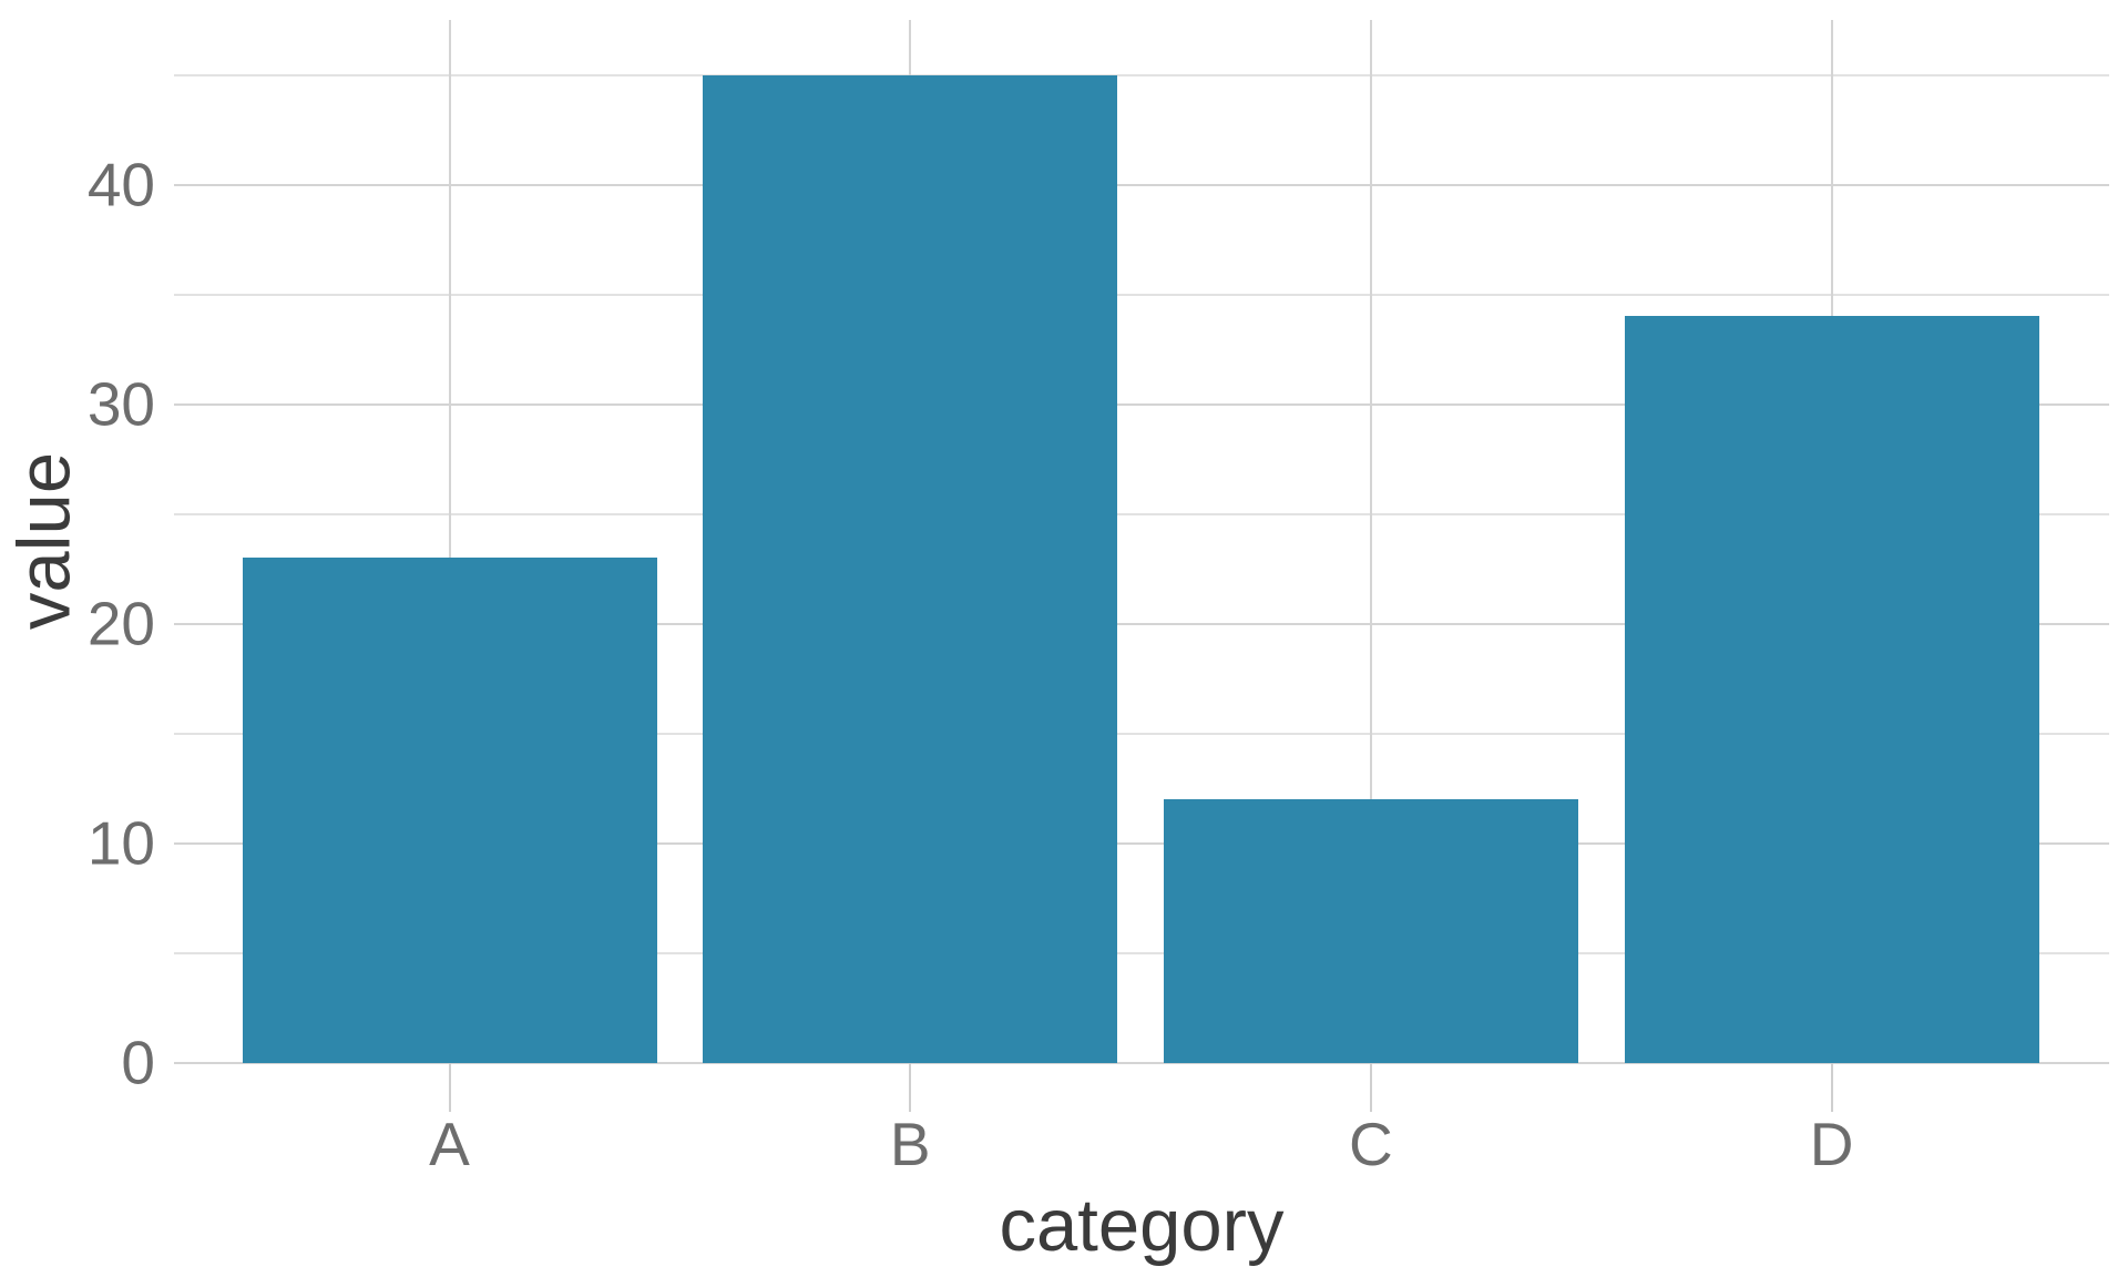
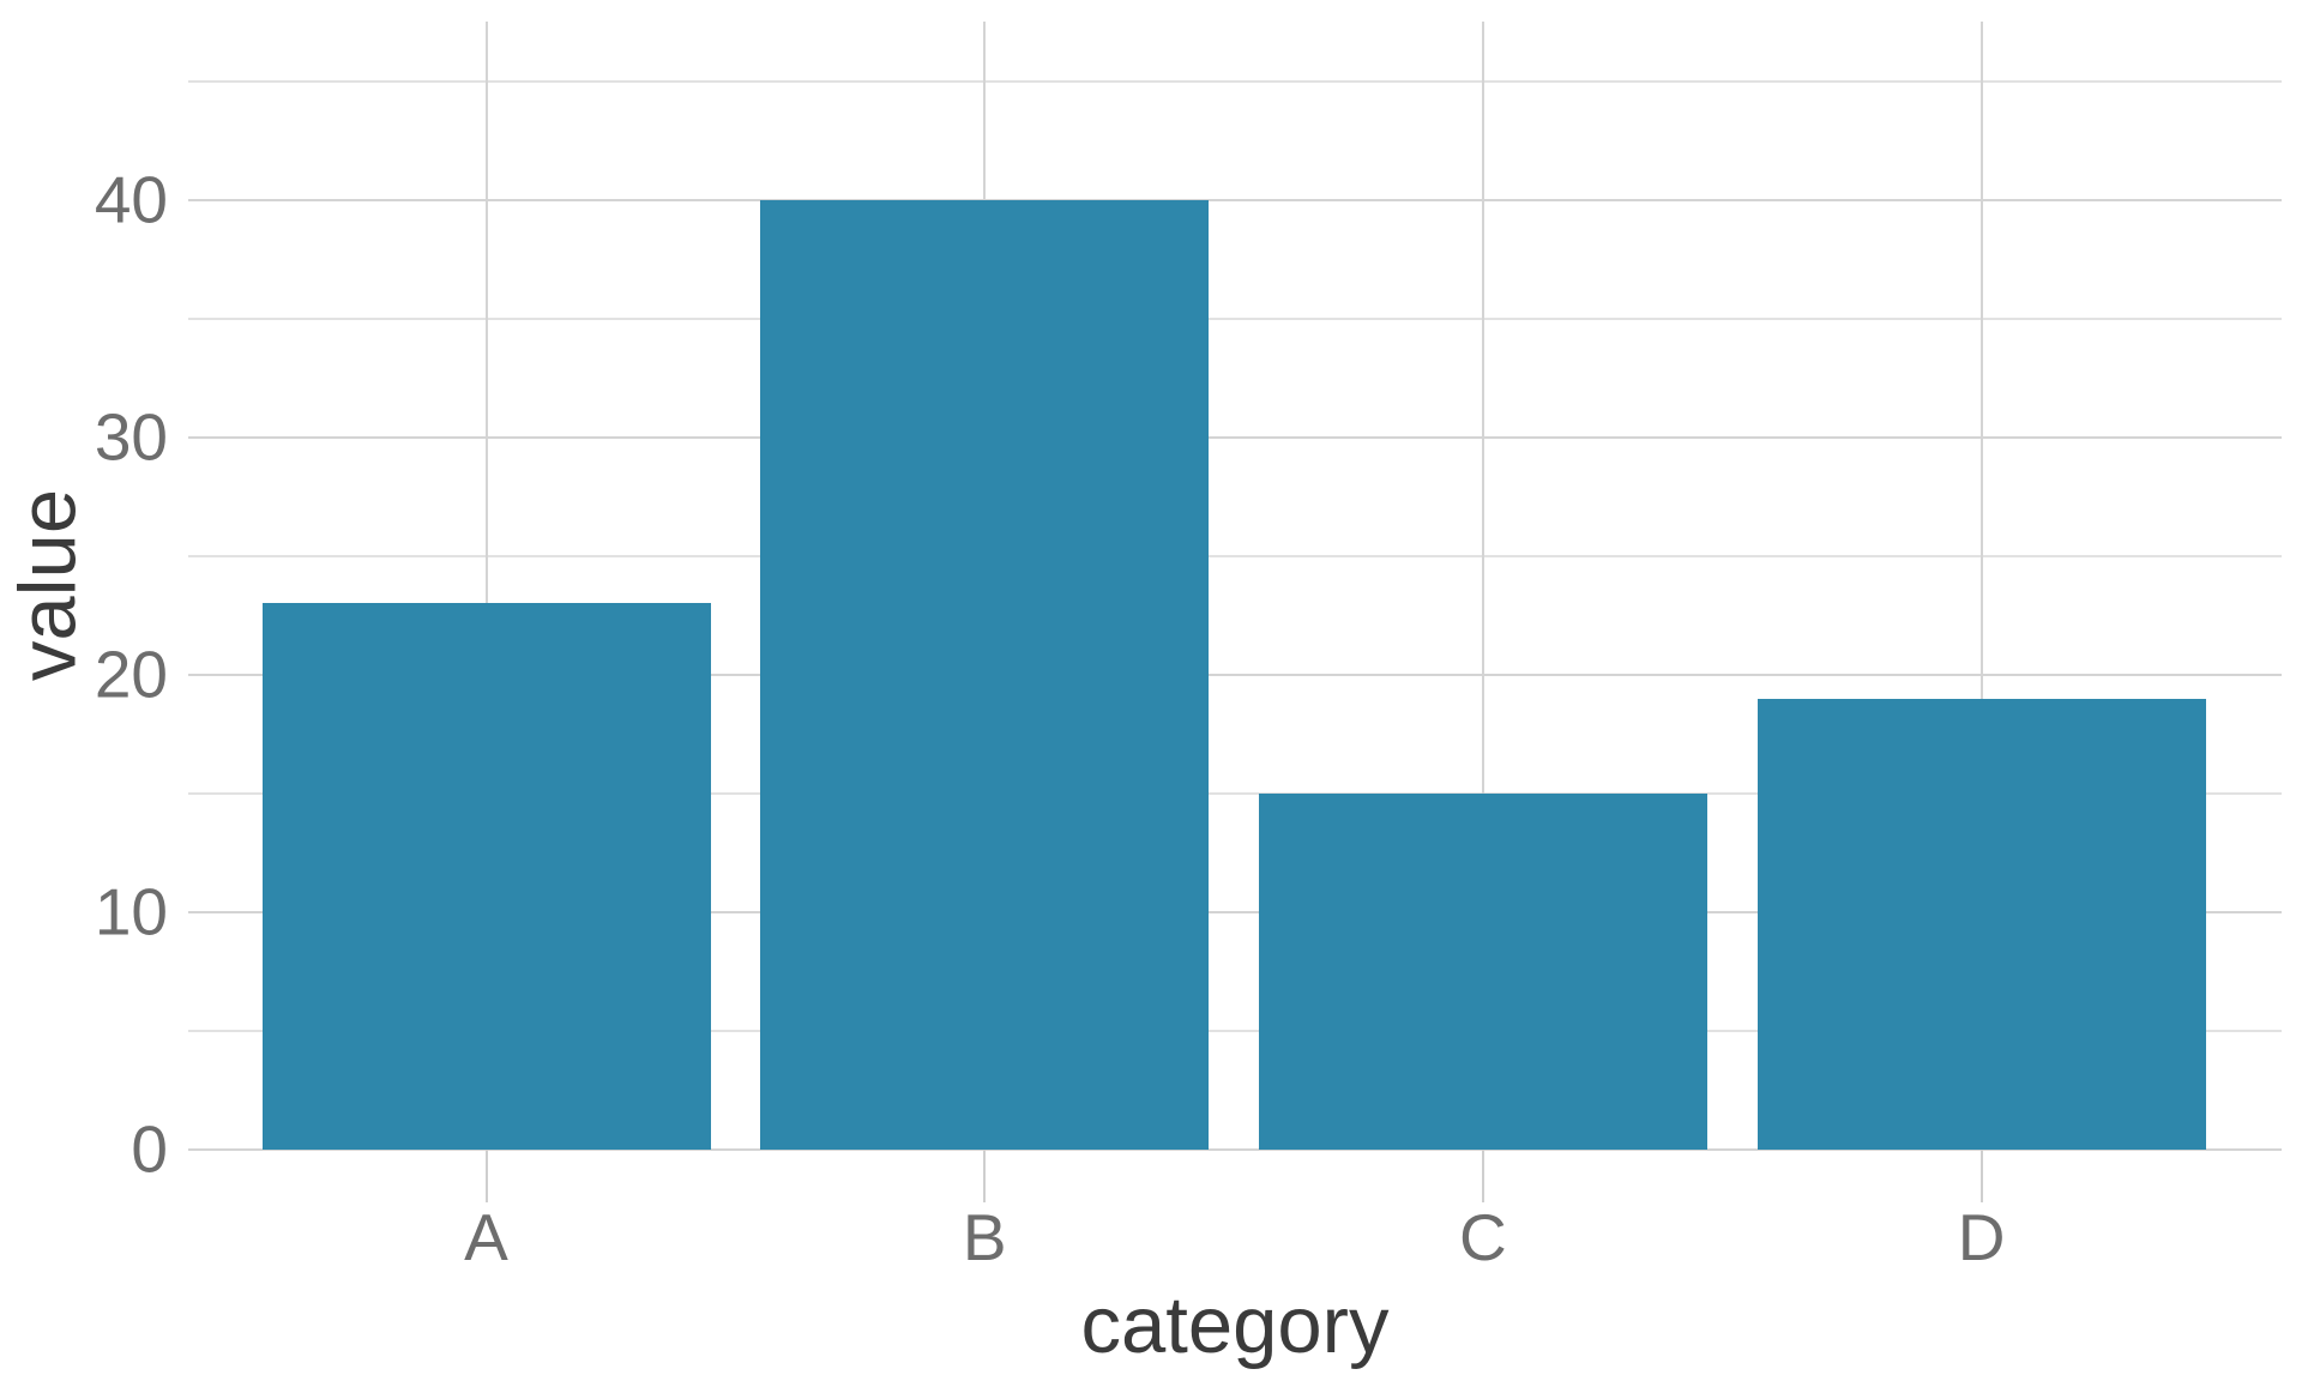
B: 45 -> 40
C: 12 -> 15
D: 34 -> 19
